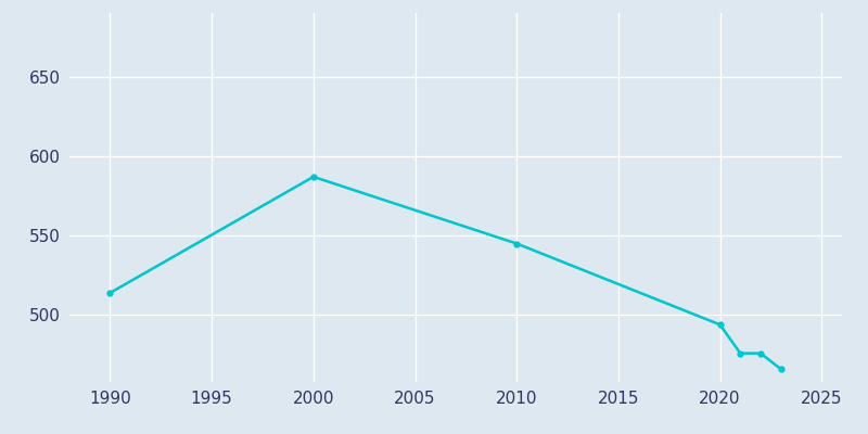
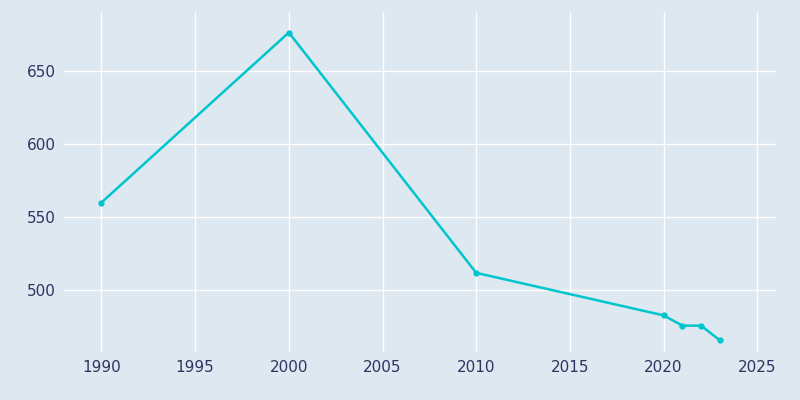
1990: 514 -> 560
2000: 587 -> 676
2010: 545 -> 512
2020: 494 -> 483
